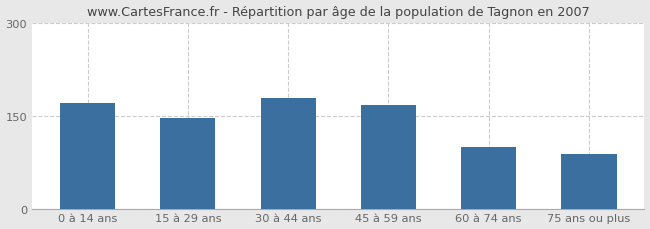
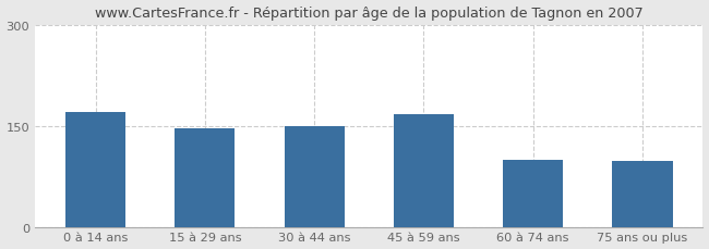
30 à 44 ans: 178 -> 150
75 ans ou plus: 88 -> 98
